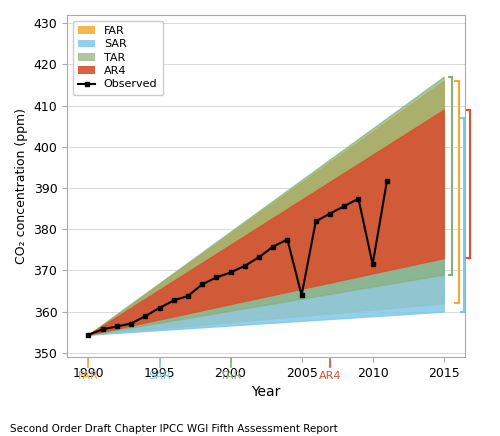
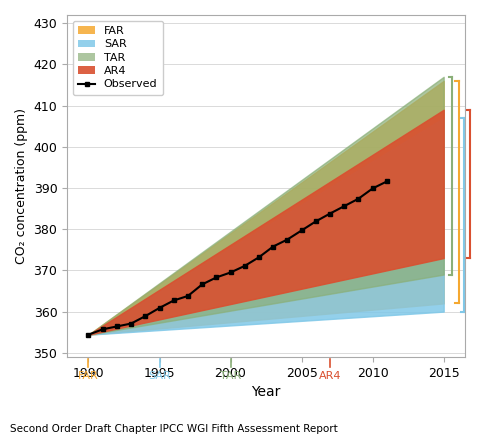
2005: 364.0 -> 379.7
2010: 371.5 -> 389.9
